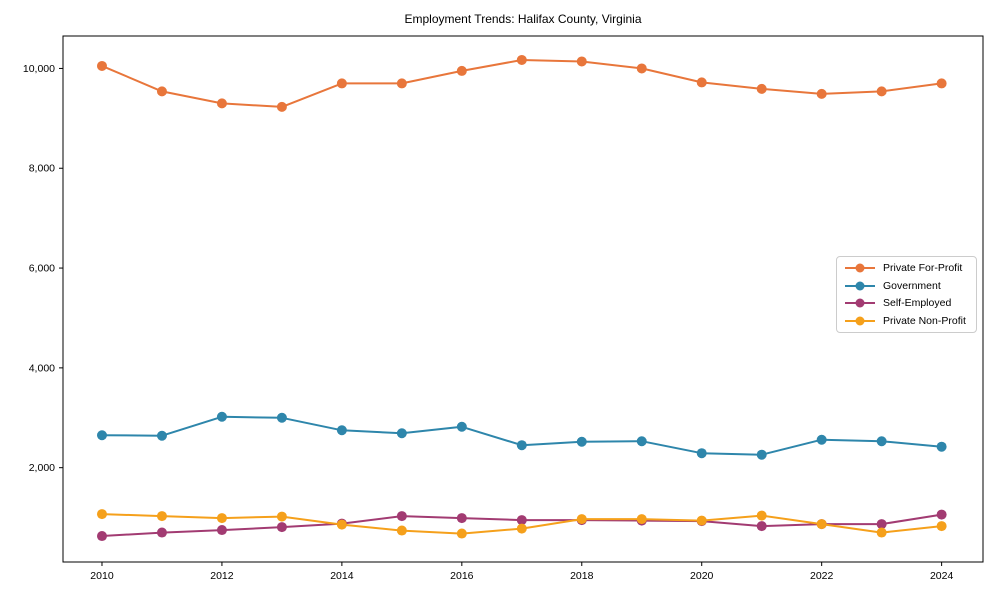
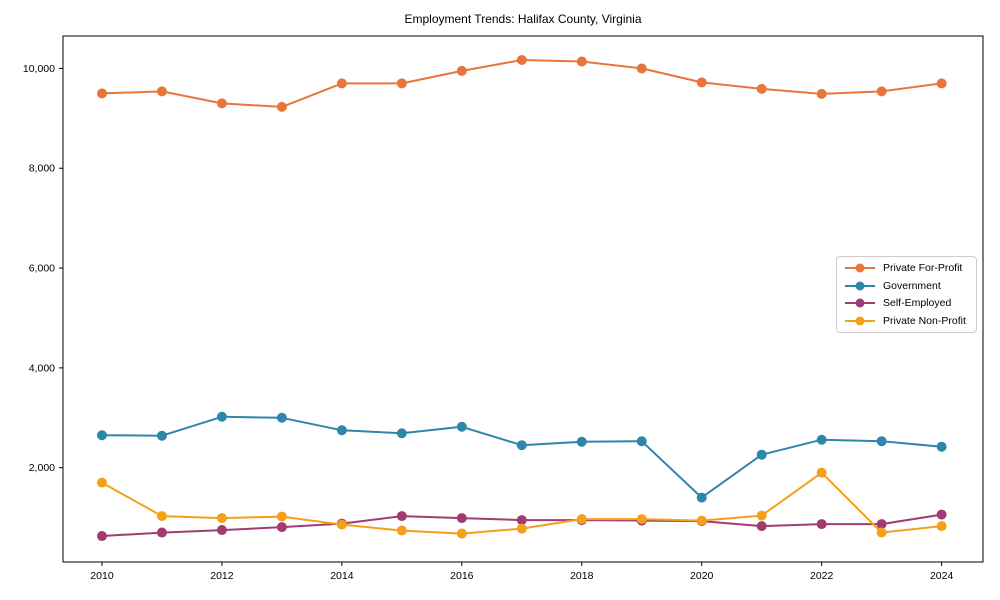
Private For-Profit/2010: 10000 -> 9500
Private Non-Profit/2010: 1100 -> 1700
Government/2020: 2300 -> 1400
Private Non-Profit/2022: 900 -> 1900
